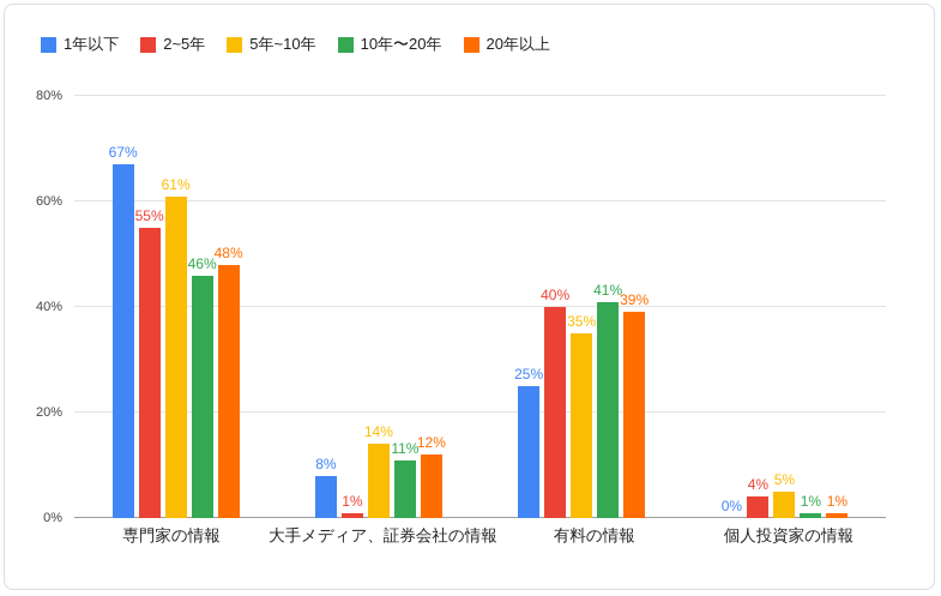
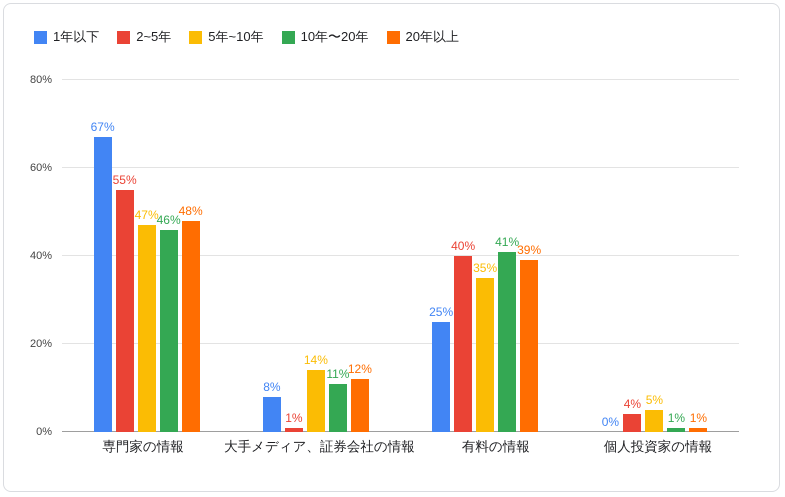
5年~10年/専門家の情報: 61% -> 47%
